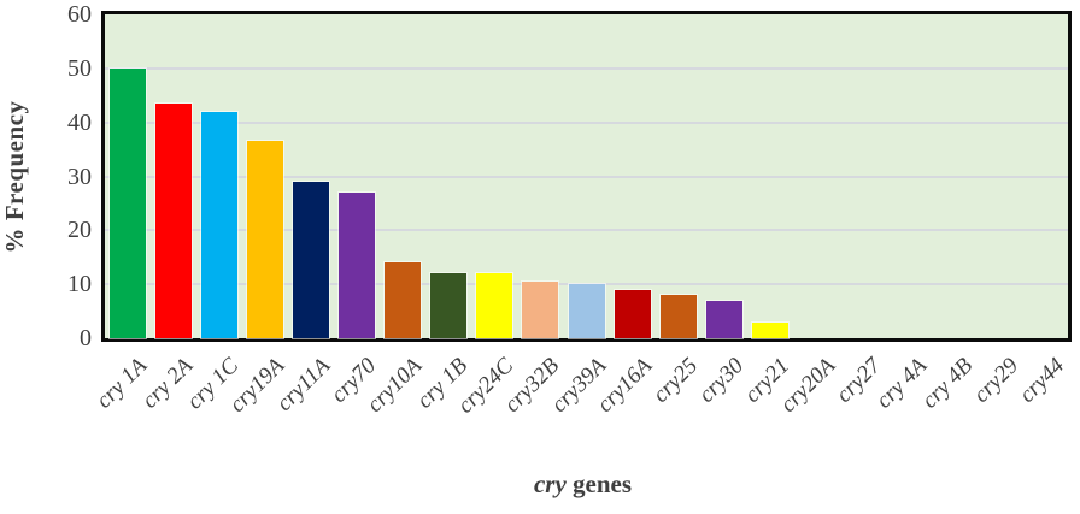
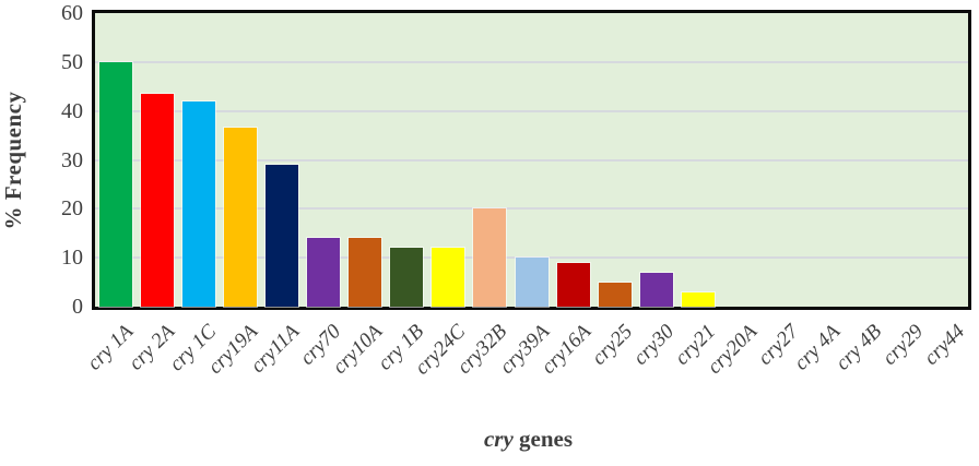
cry70: 27 -> 14
cry32B: 10 -> 20
cry25: 8 -> 5
